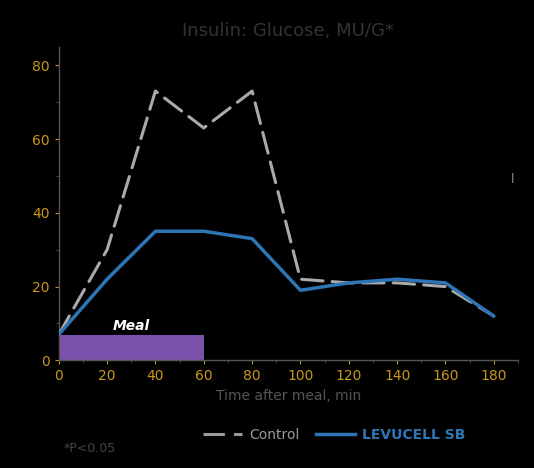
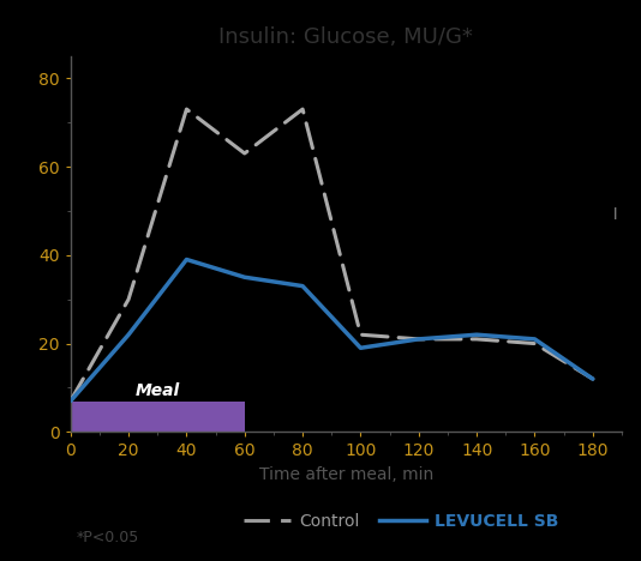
LEVUCELL SB/40: 35 -> 39
